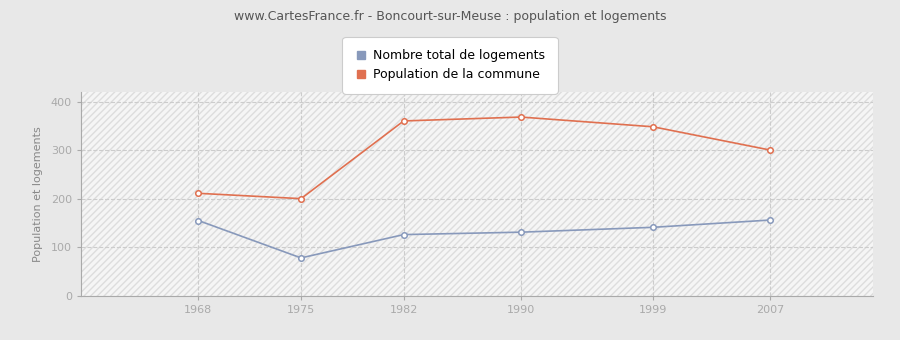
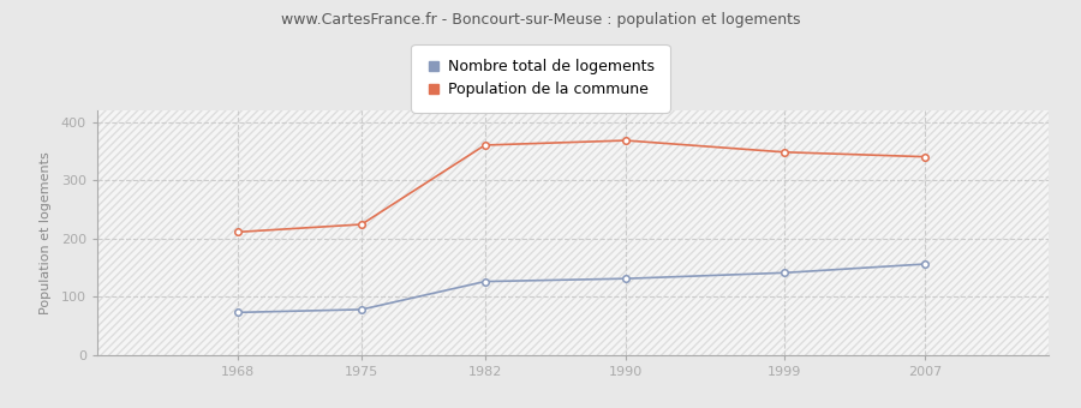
Nombre total de logements/1968: 155 -> 73
Population de la commune/1975: 200 -> 224
Population de la commune/2007: 300 -> 340
